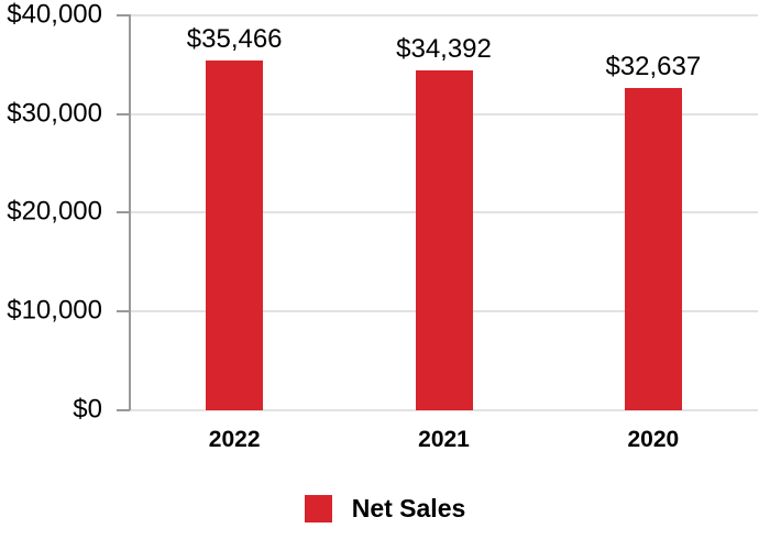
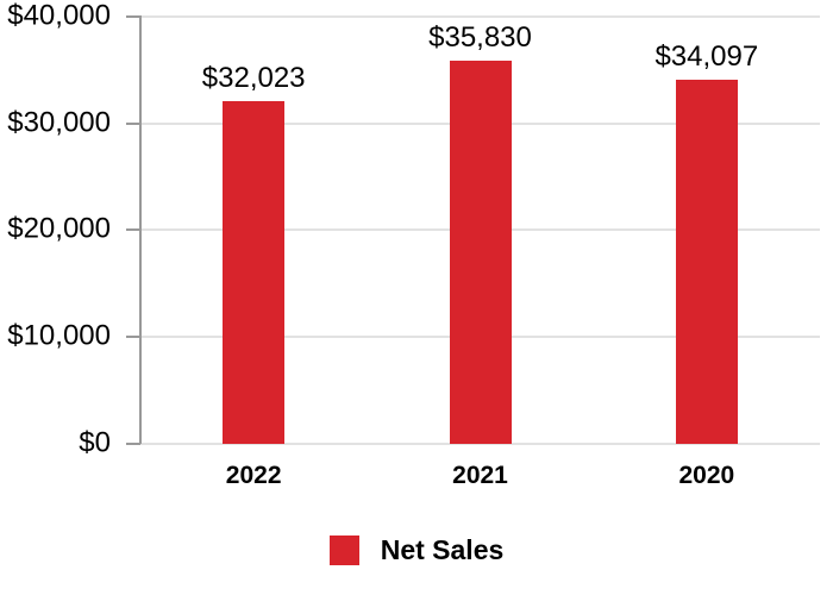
2022: $35,466 -> $32,023
2021: $34,392 -> $35,830
2020: $32,637 -> $34,097
